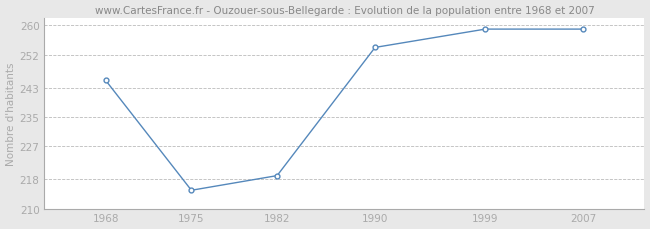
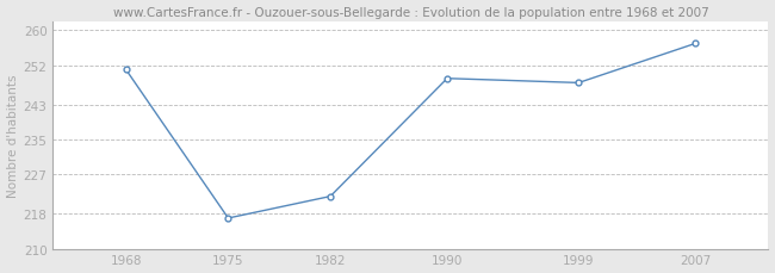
1968: 245 -> 251
1975: 215 -> 217
1982: 219 -> 222
1990: 254 -> 249
1999: 259 -> 248
2007: 259 -> 257
